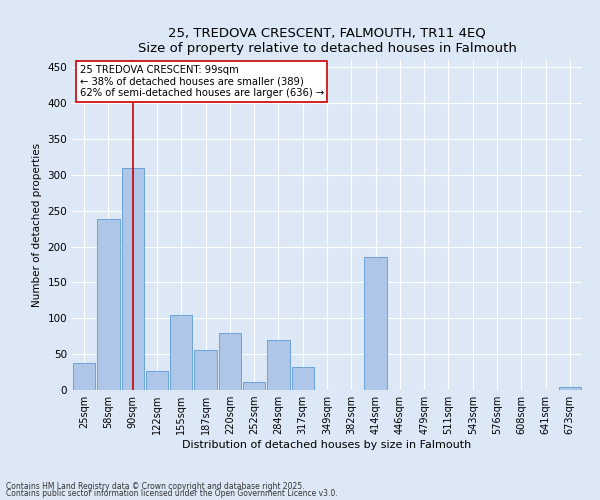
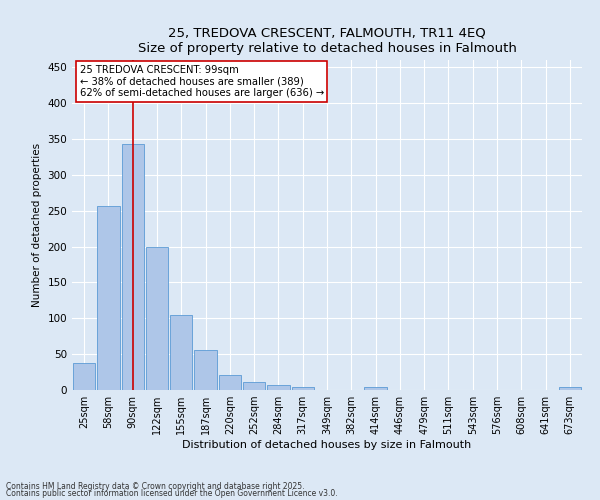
58sqm: 238 -> 256
90sqm: 310 -> 343
122sqm: 26 -> 199
220sqm: 80 -> 21
284sqm: 70 -> 7
317sqm: 32 -> 4
414sqm: 186 -> 4
